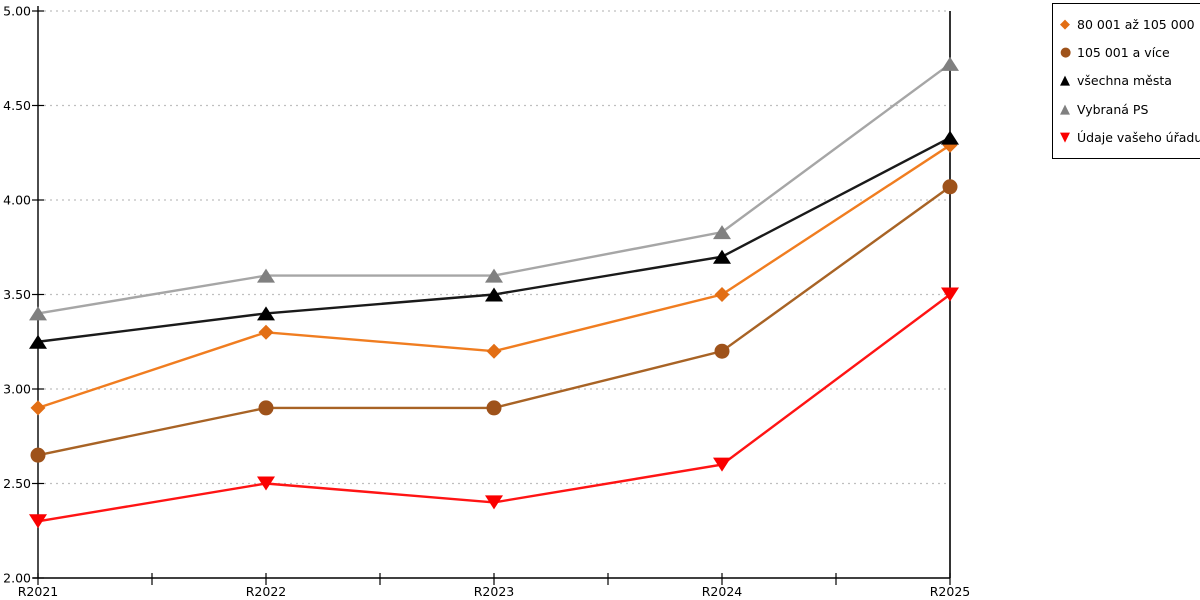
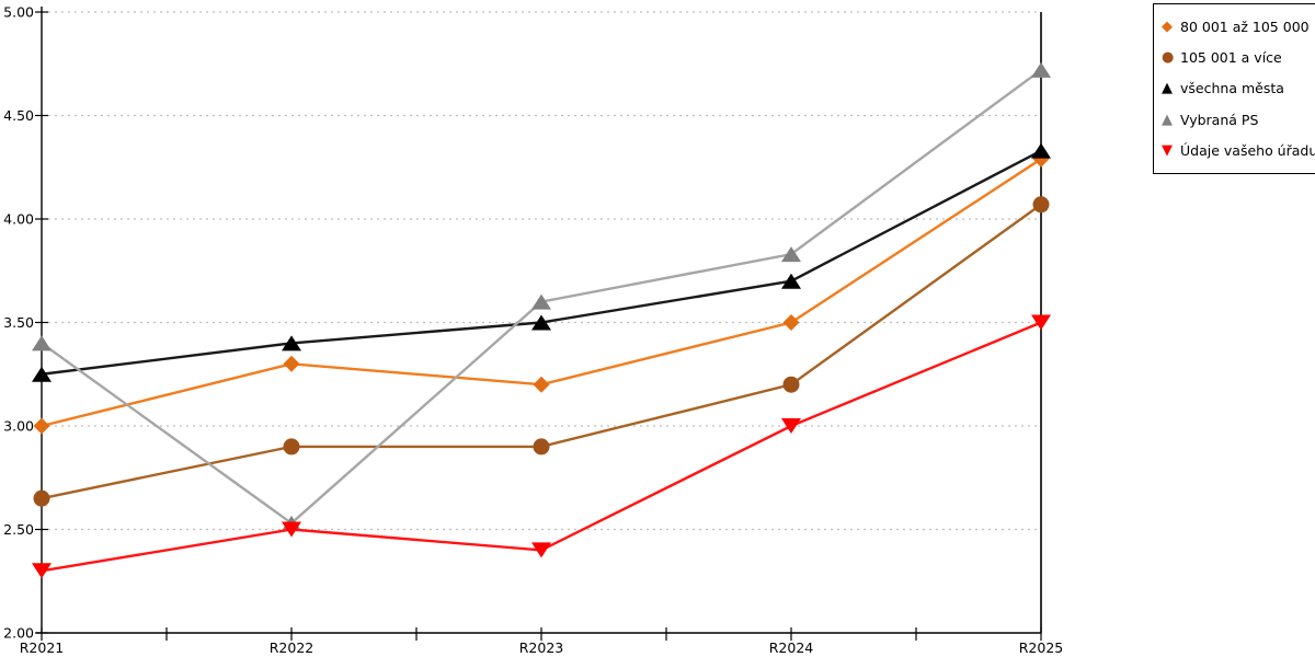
80 001 až 105 000/R2021: 2.90 -> 3.00
Vybraná PS/R2022: 3.60 -> 2.53
Údaje vašeho úřadu/R2024: 2.6 -> 3.0
